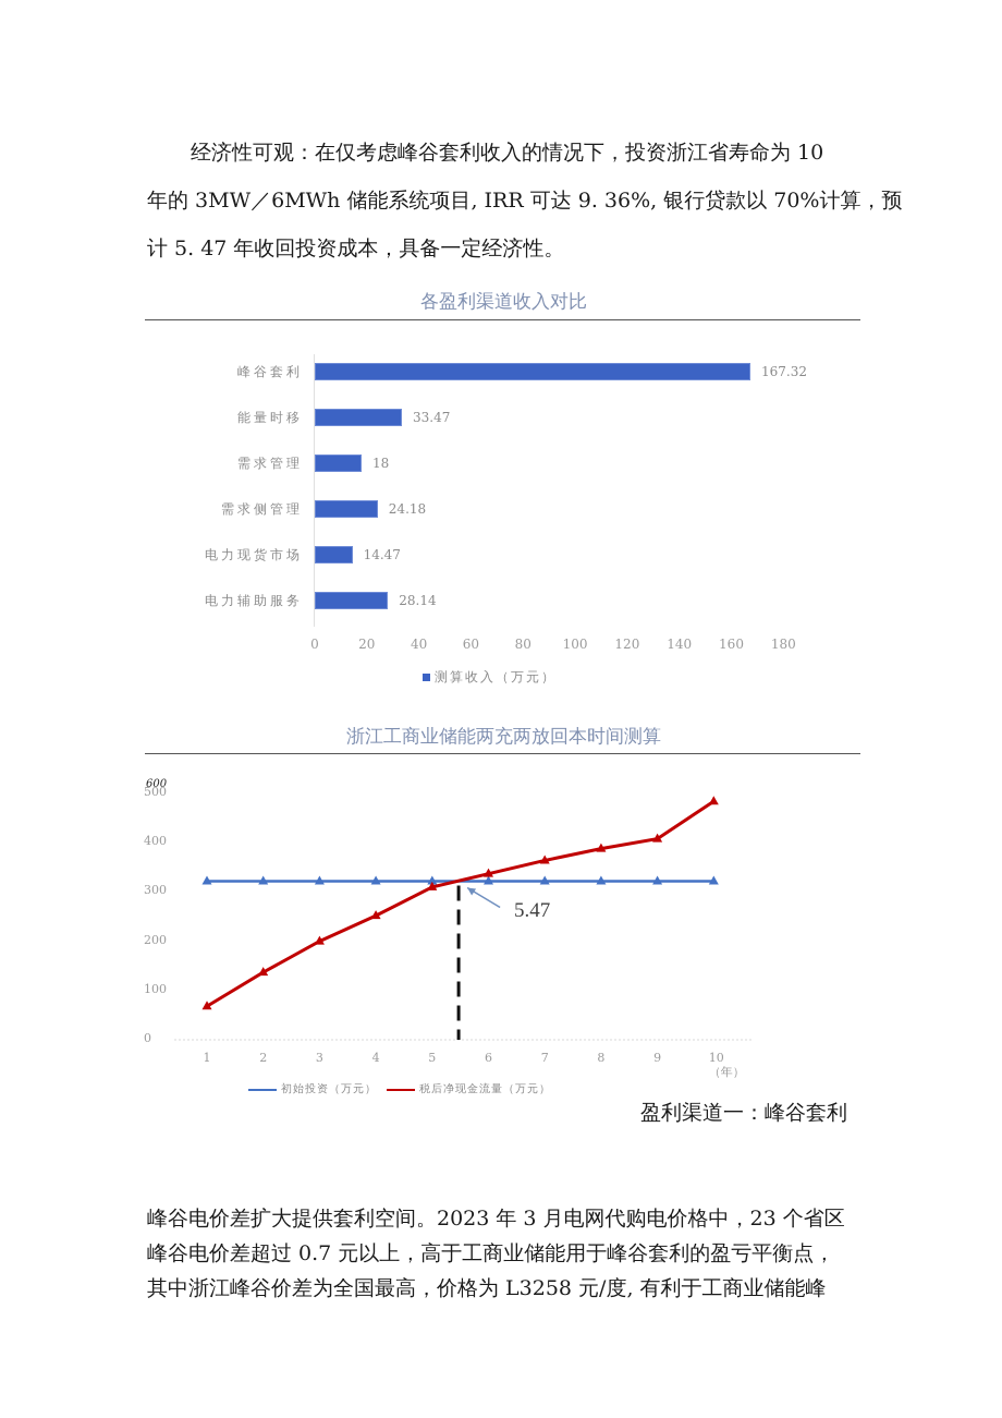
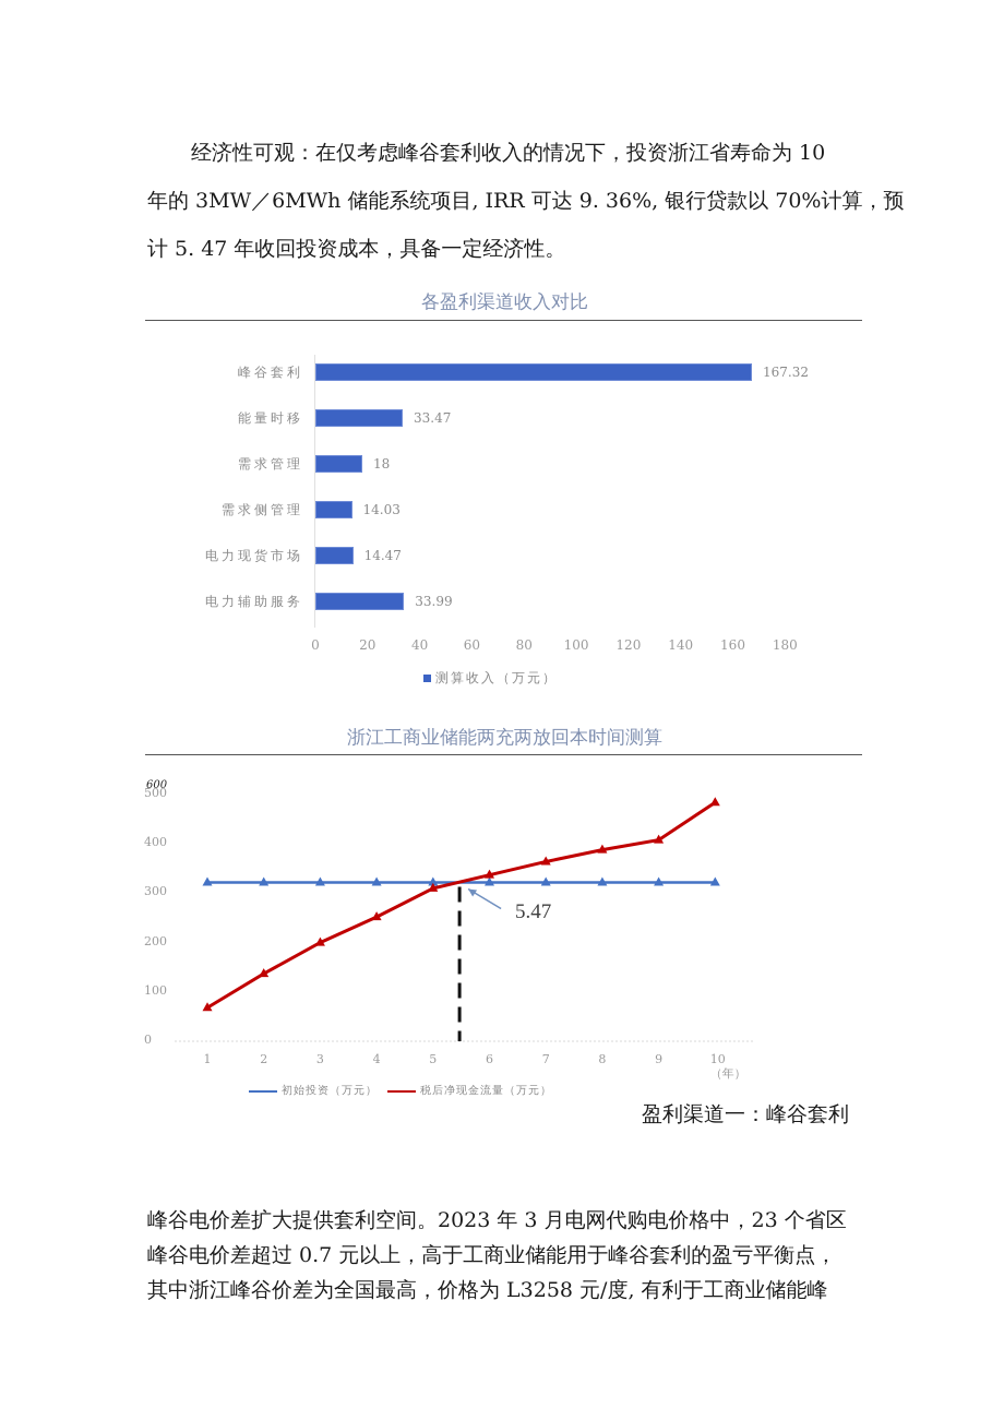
各盈利渠道收入对比/需求侧管理: 24.18 -> 14.03
各盈利渠道收入对比/电力辅助服务: 28.14 -> 33.99
